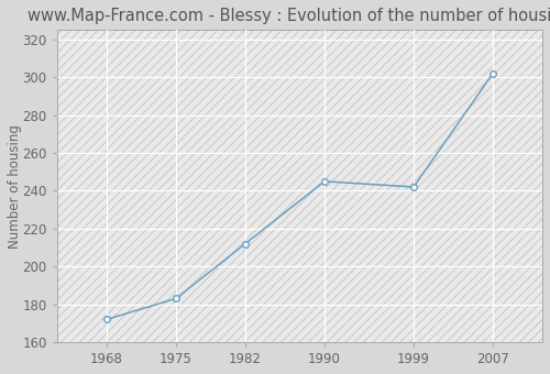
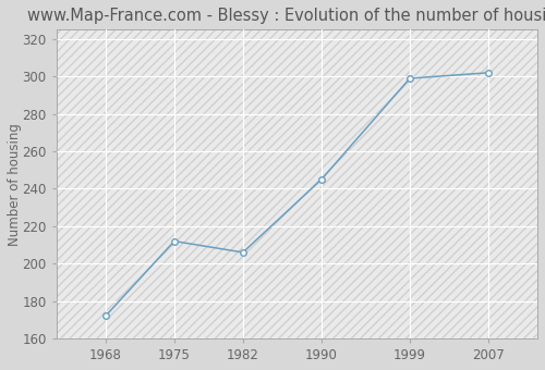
1975: 183 -> 212
1982: 212 -> 206
1999: 242 -> 299
